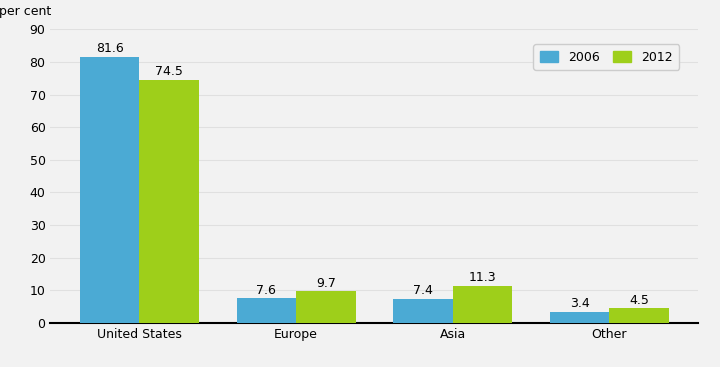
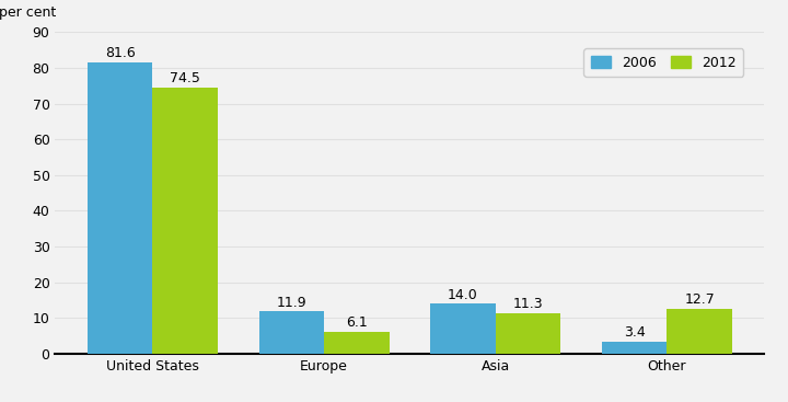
2006/Europe: 7.6 -> 11.9
2012/Europe: 9.7 -> 6.1
2006/Asia: 7.4 -> 14.0
2012/Other: 4.5 -> 12.7
